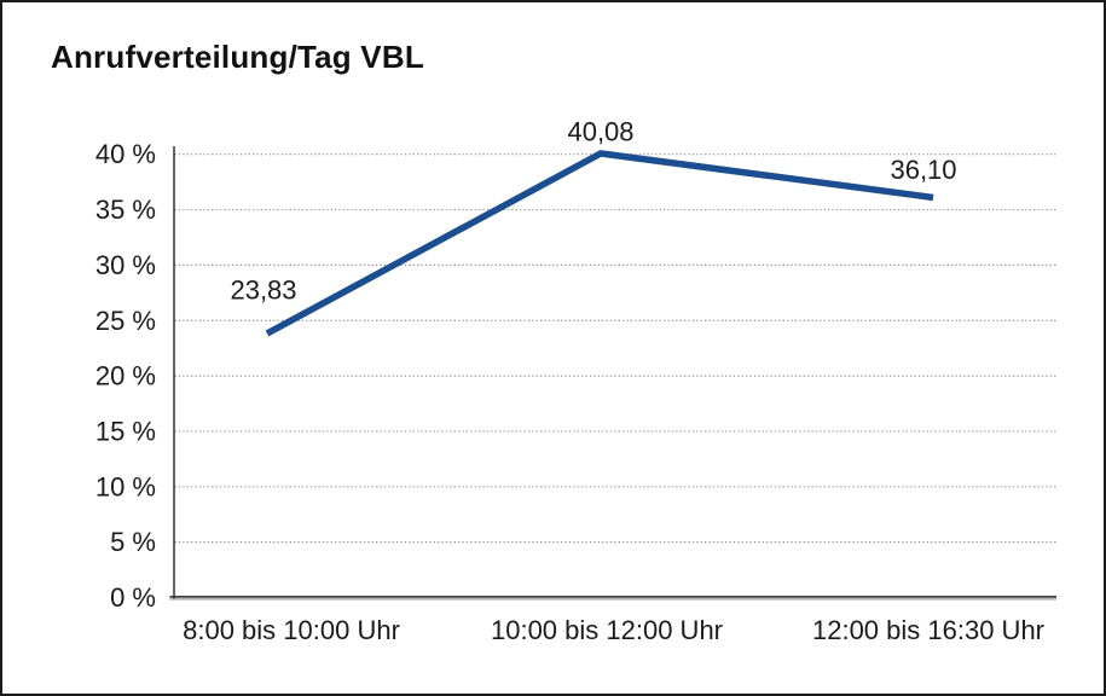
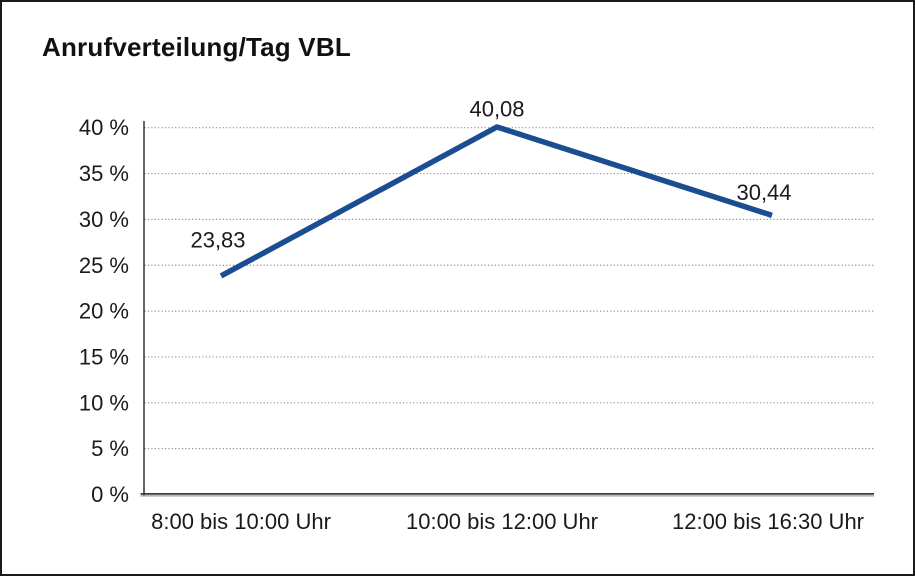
12:00 bis 16:30 Uhr: 36,10 -> 30,44
